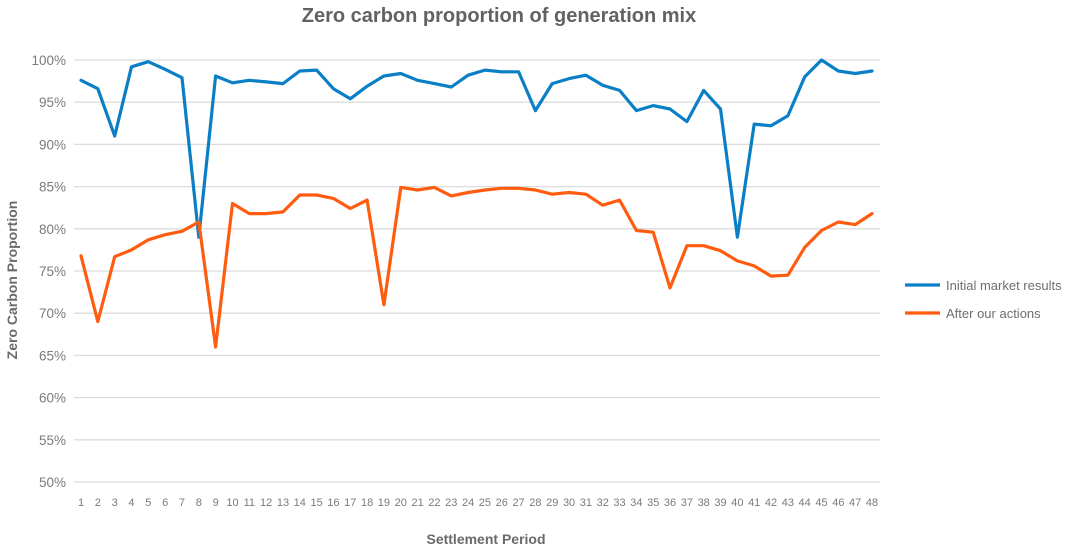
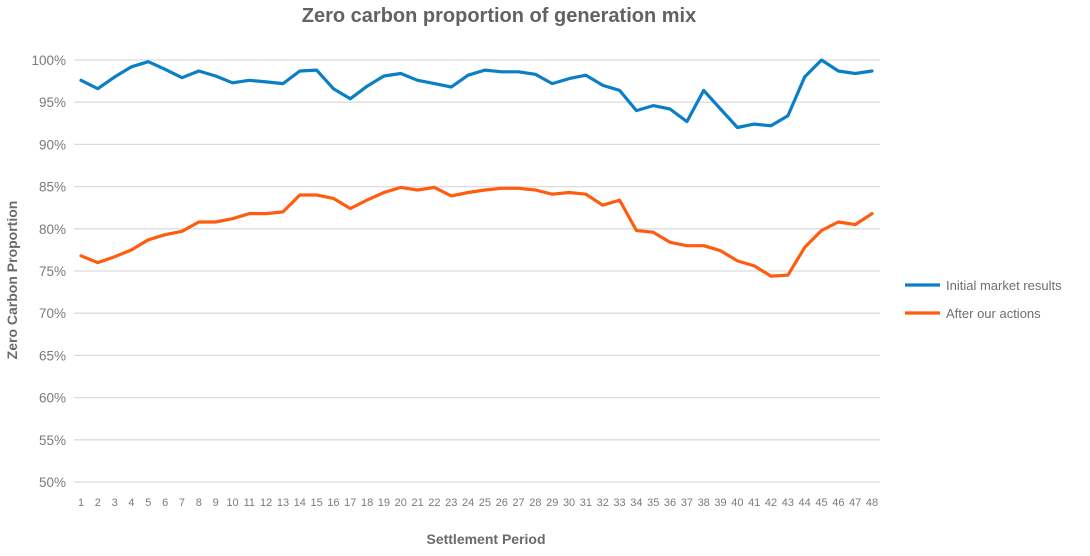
After our actions/2: 69% -> 76%
Initial market results/3: 91% -> 98%
Initial market results/8: 79% -> 99%
After our actions/9: 66% -> 81%
After our actions/10: 83% -> 81%
After our actions/19: 71% -> 84%
Initial market results/28: 94% -> 98%
After our actions/36: 73% -> 78%
Initial market results/40: 79% -> 92%
